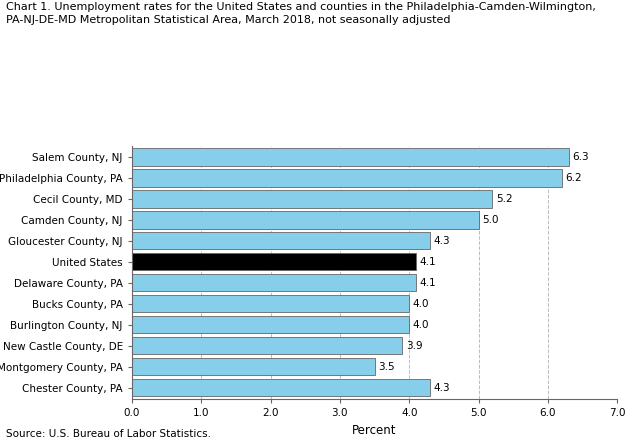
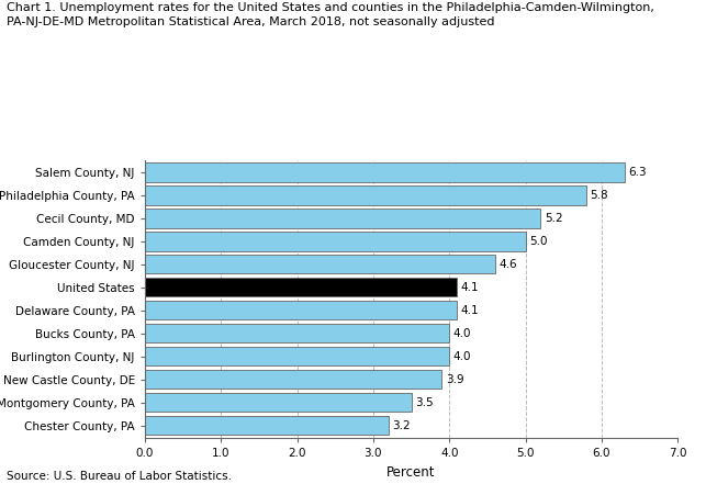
Philadelphia County, PA: 6.2 -> 5.8
Gloucester County, NJ: 4.3 -> 4.6
Chester County, PA: 4.3 -> 3.2
